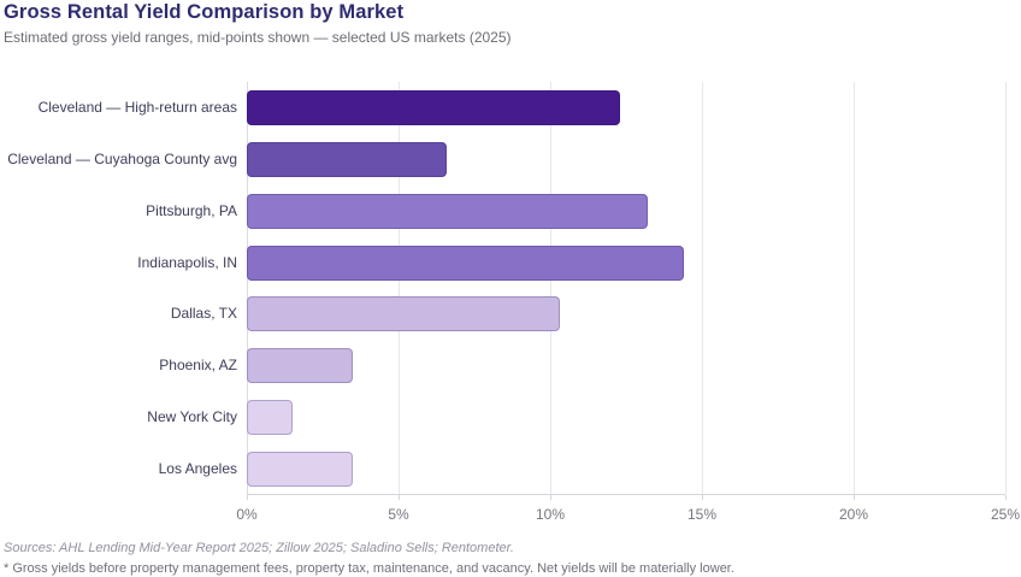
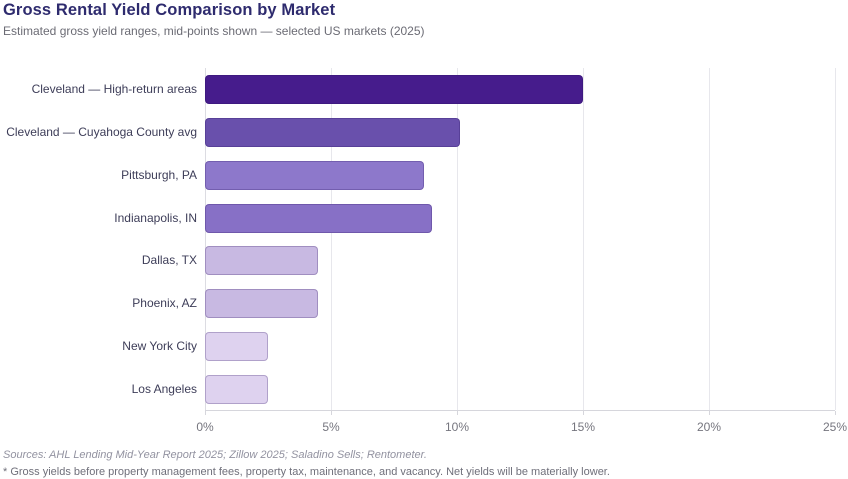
Cleveland — High-return areas: 12.3% -> 15.0%
Cleveland — Cuyahoga County avg: 6.6% -> 10.1%
Pittsburgh, PA: 13.2% -> 8.7%
Indianapolis, IN: 14.4% -> 9.0%
Dallas, TX: 10.3% -> 4.5%
Phoenix, AZ: 3.5% -> 4.5%
New York City: 1.5% -> 2.5%
Los Angeles: 3.5% -> 2.5%
